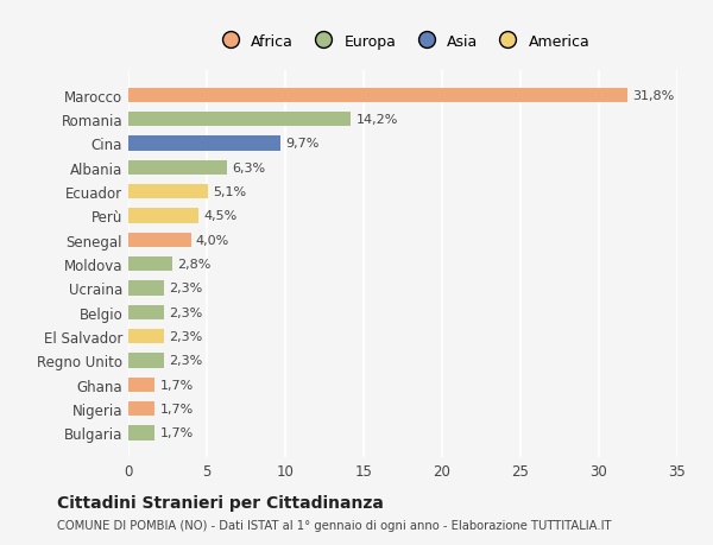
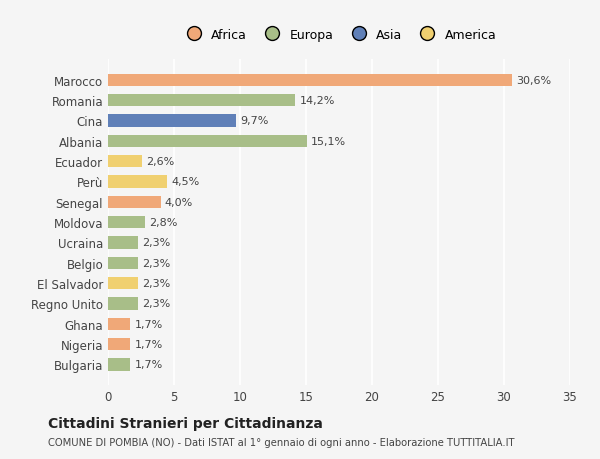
Marocco: 31,8% -> 30,6%
Albania: 6,3% -> 15,1%
Ecuador: 5,1% -> 2,6%
